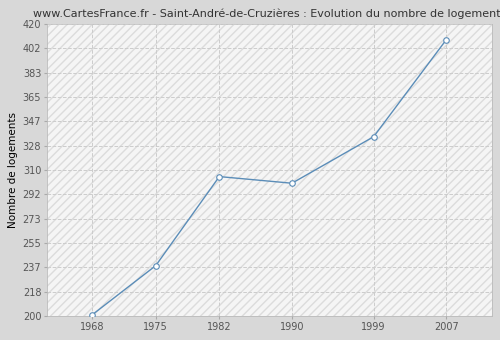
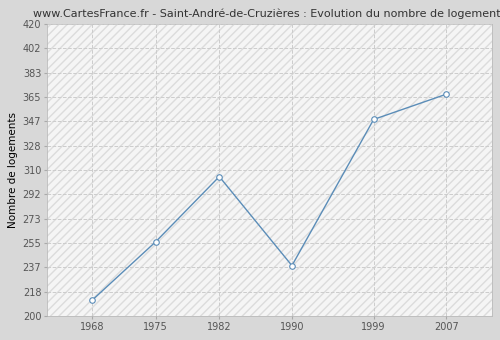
1968: 201 -> 212
1975: 238 -> 256
1990: 300 -> 238
1999: 335 -> 348
2007: 408 -> 367
